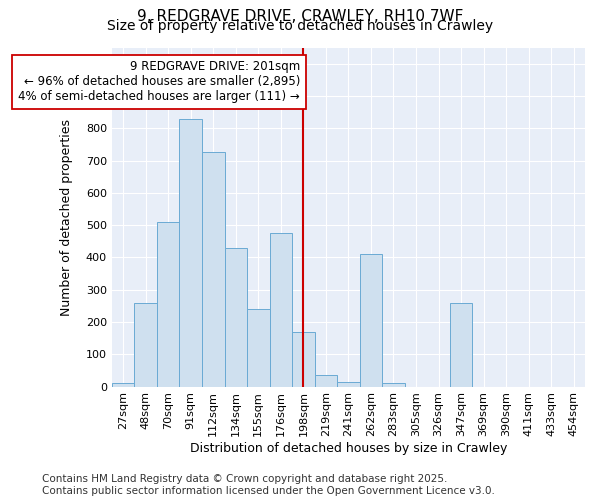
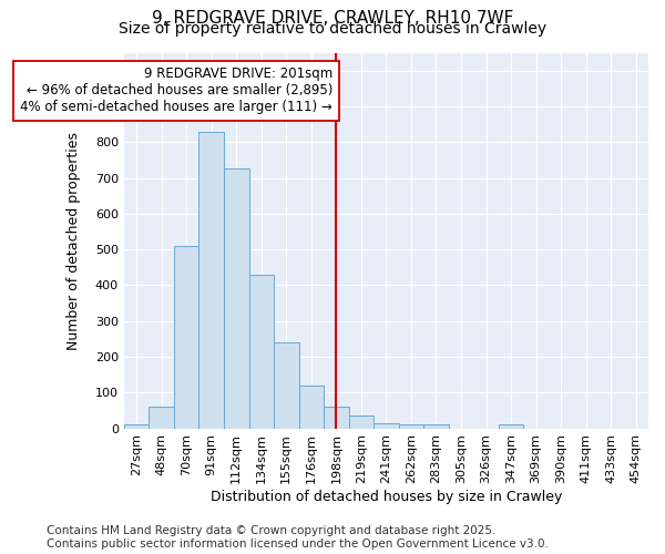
48sqm: 260 -> 60
176sqm: 475 -> 120
198sqm: 170 -> 60
262sqm: 410 -> 10
347sqm: 260 -> 10
